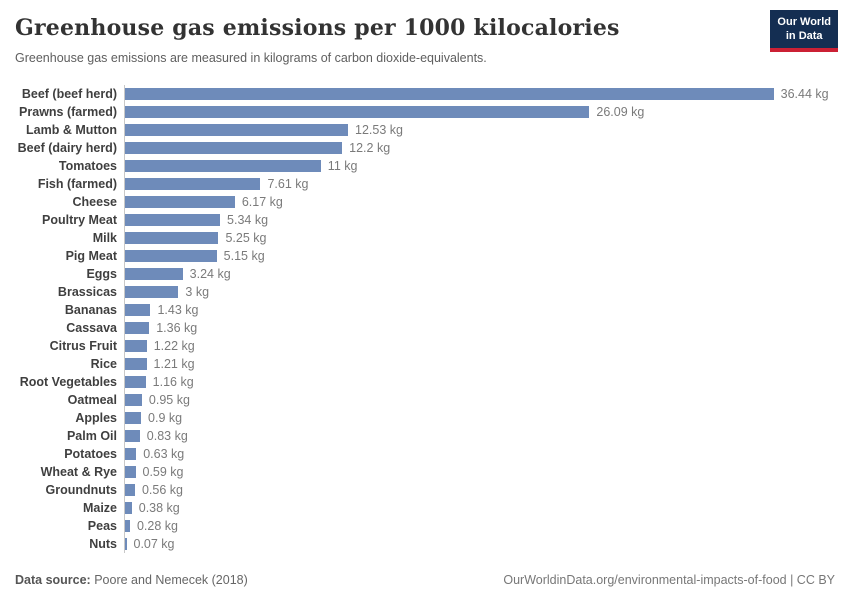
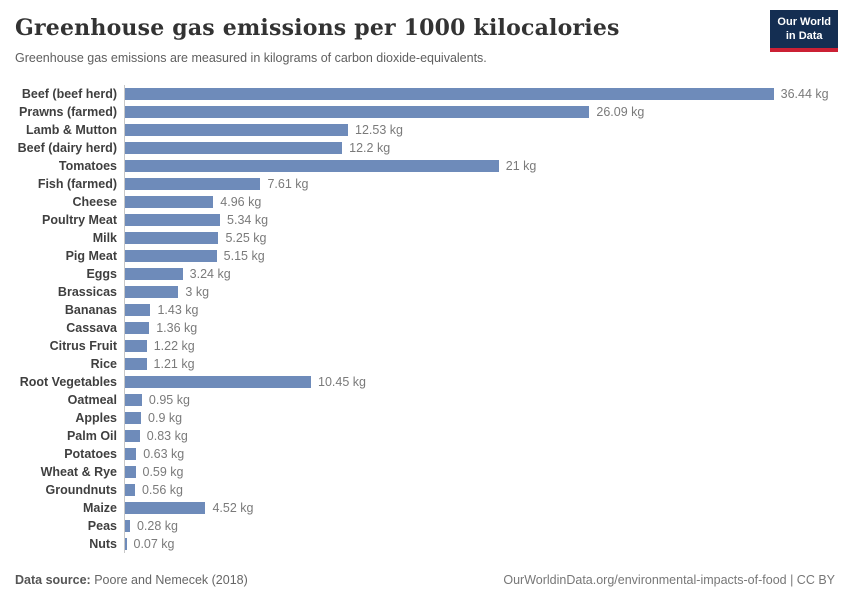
Tomatoes: 11 -> 21
Cheese: 6.17 -> 4.96
Root Vegetables: 1.16 -> 10.45
Maize: 0.38 -> 4.52
